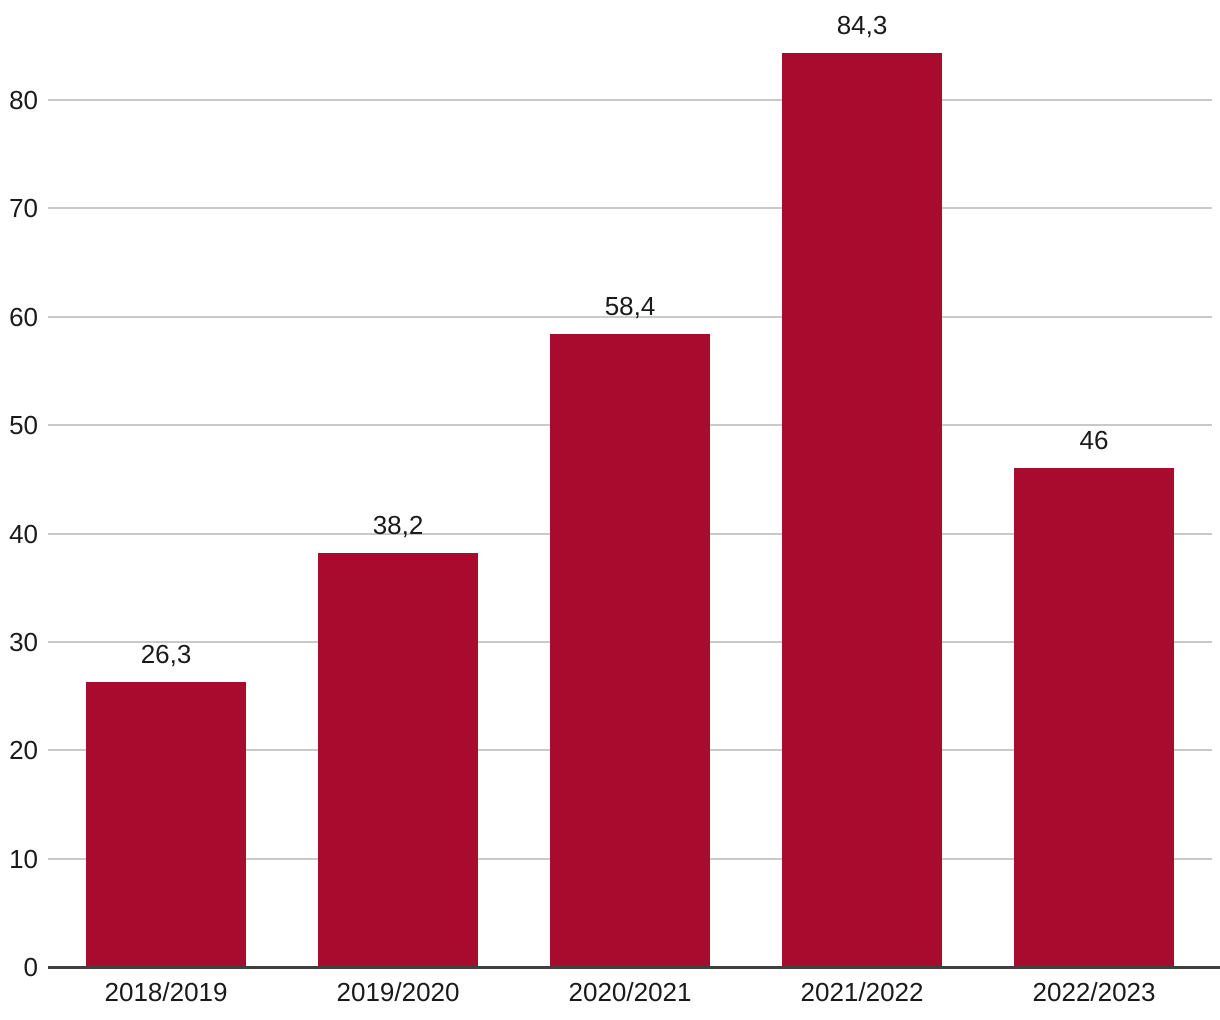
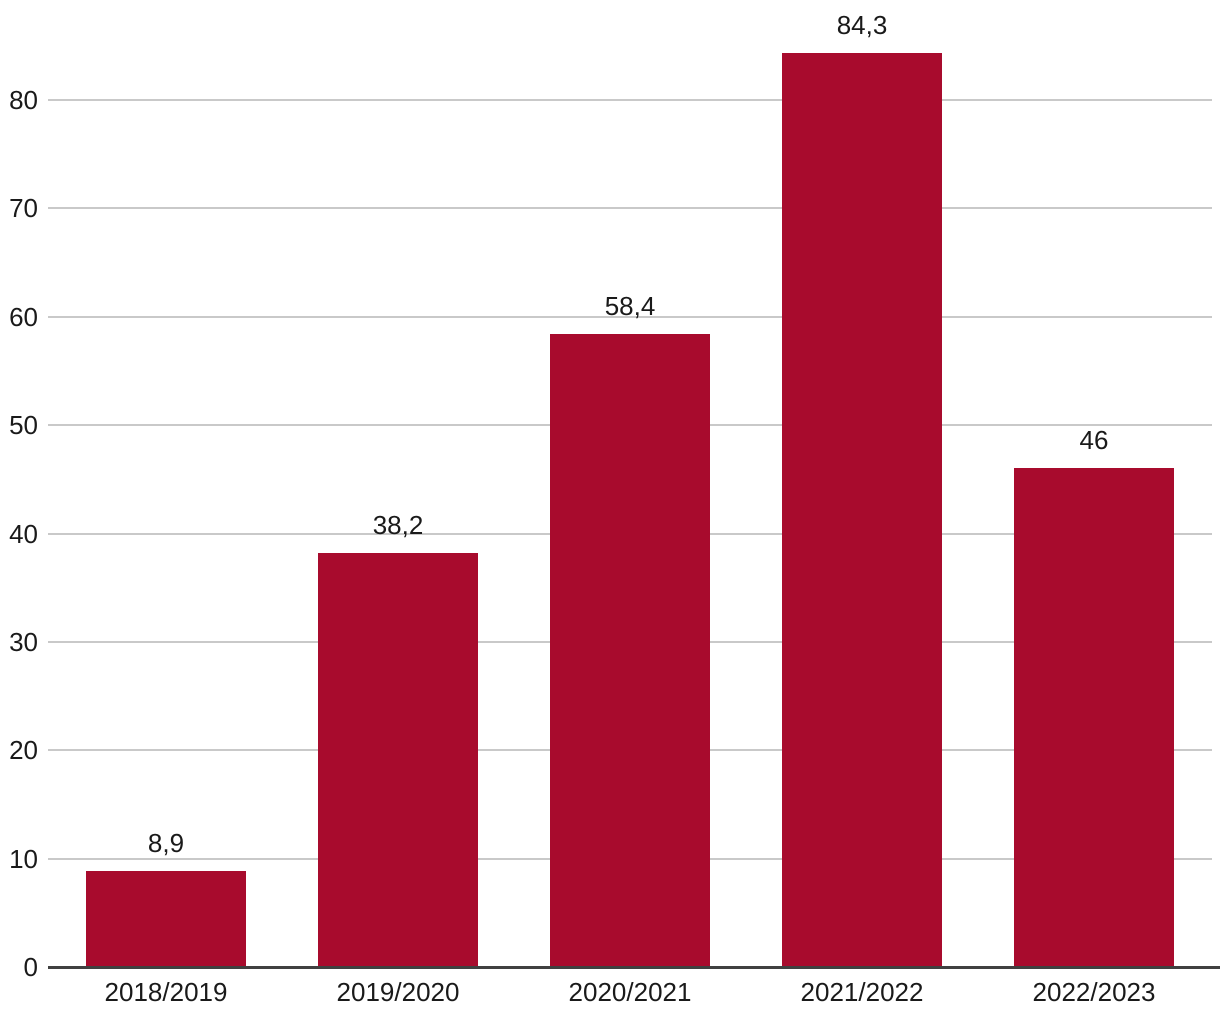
2018/2019: 26,3 -> 8,9
